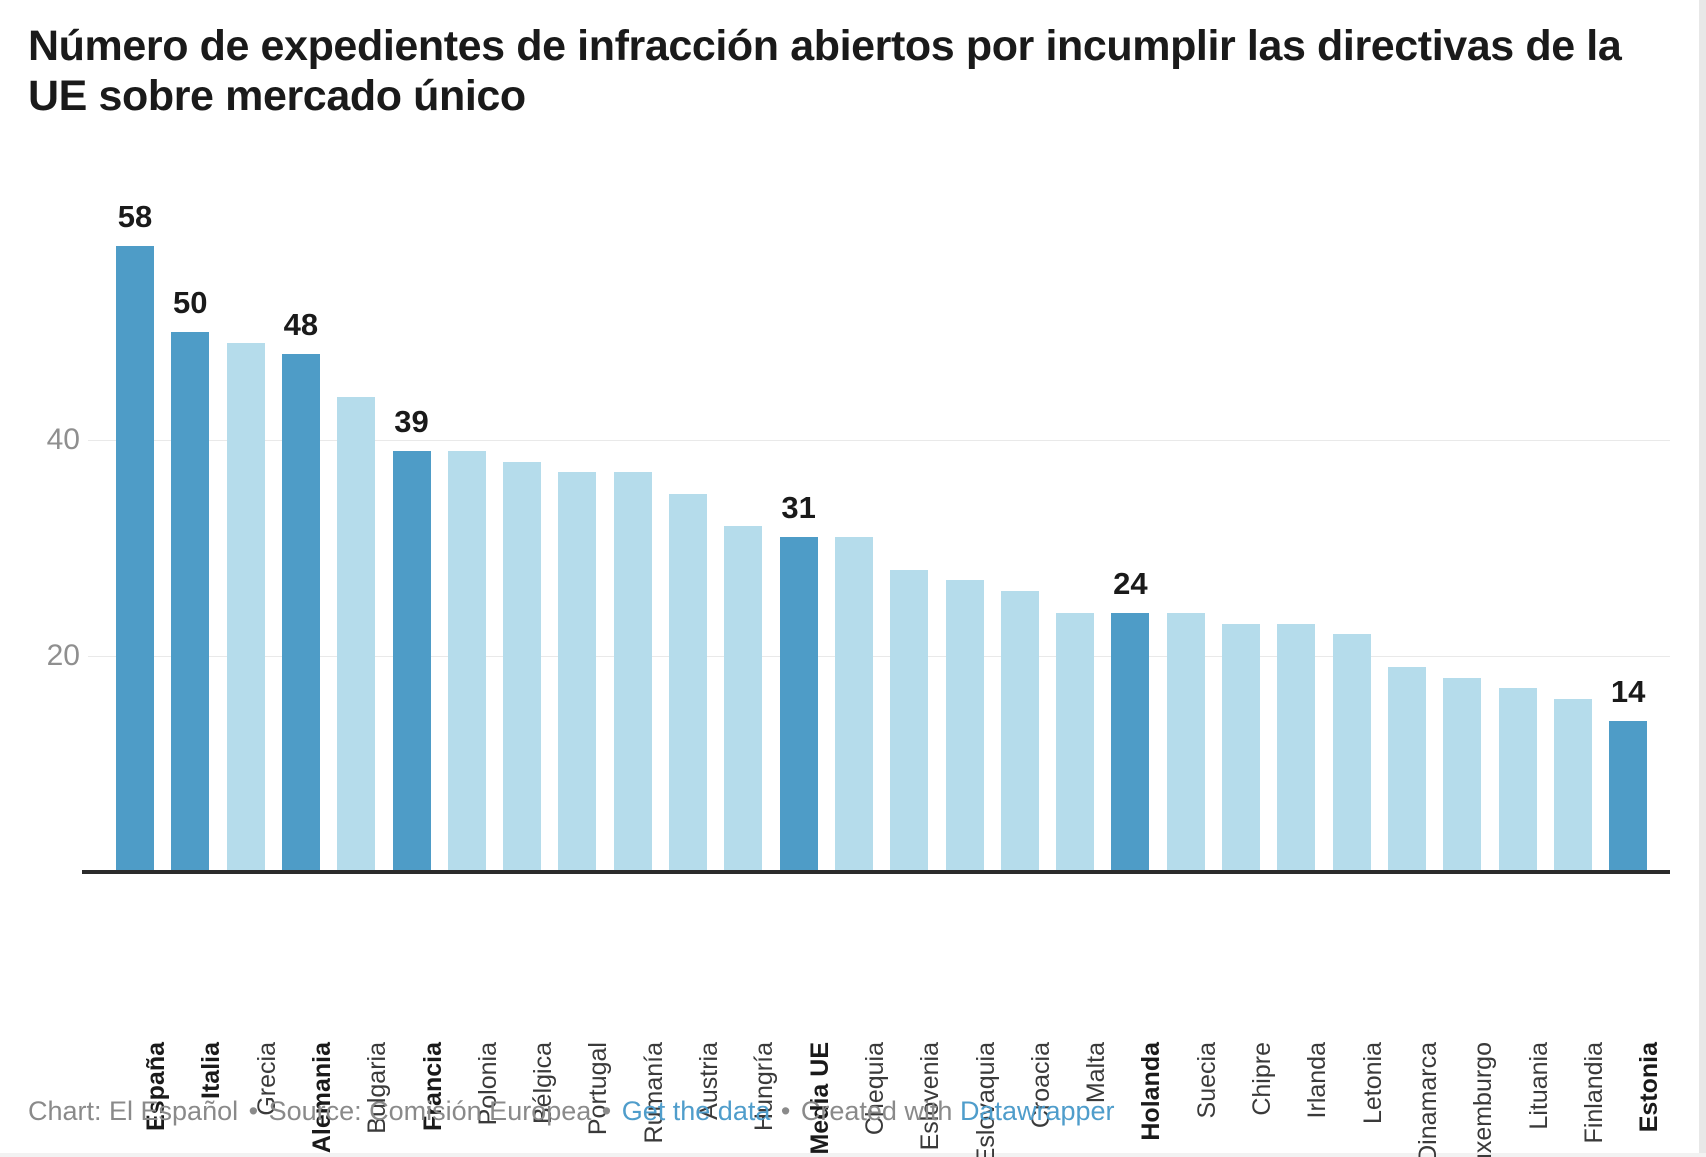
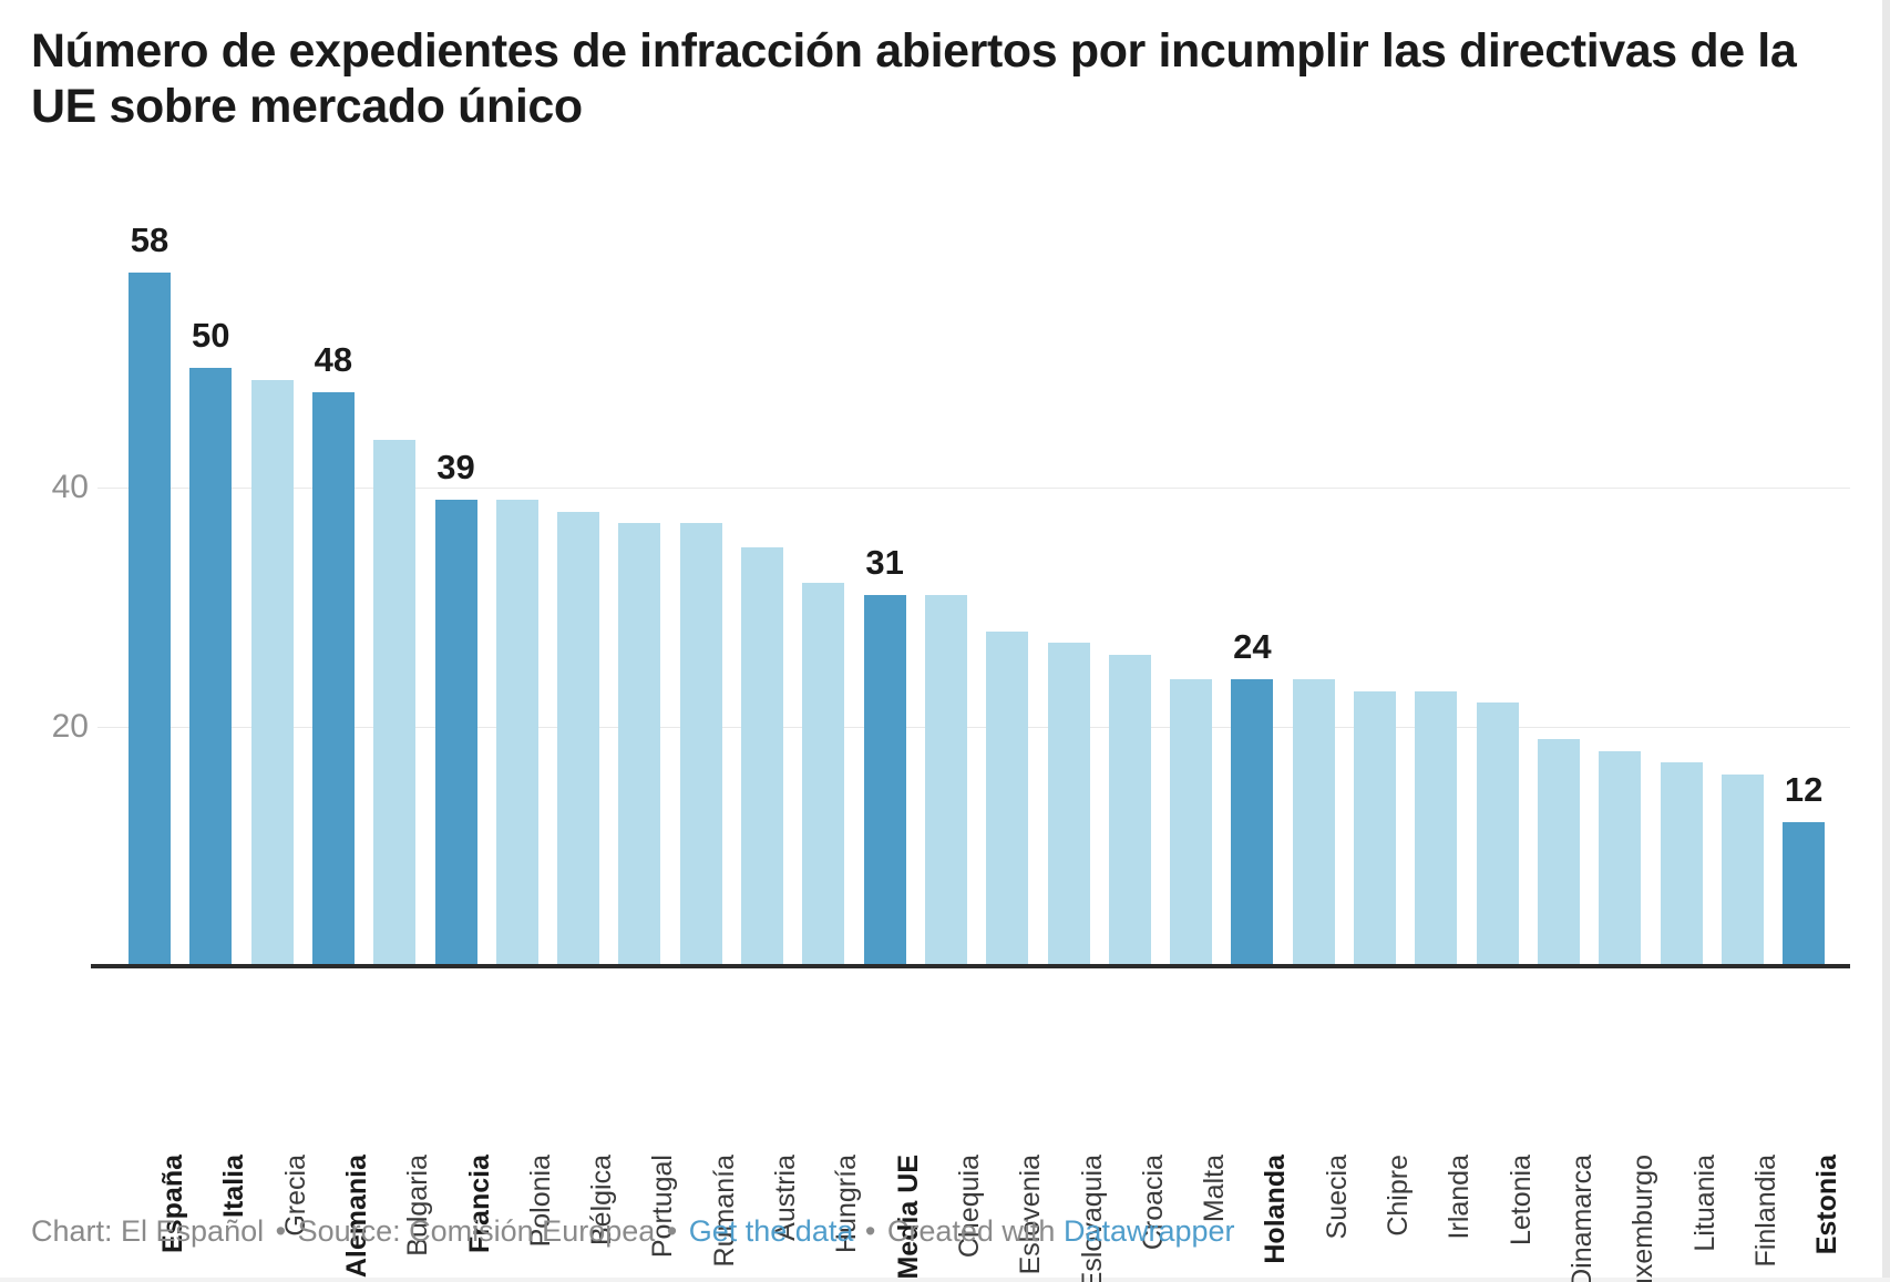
Estonia: 14 -> 12
